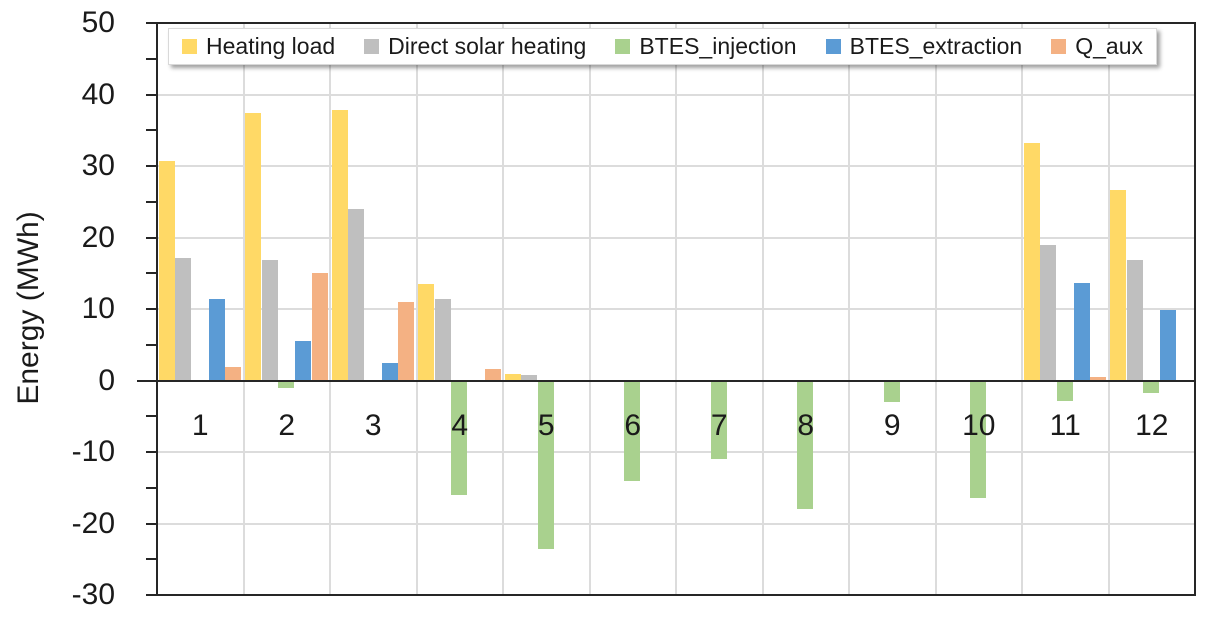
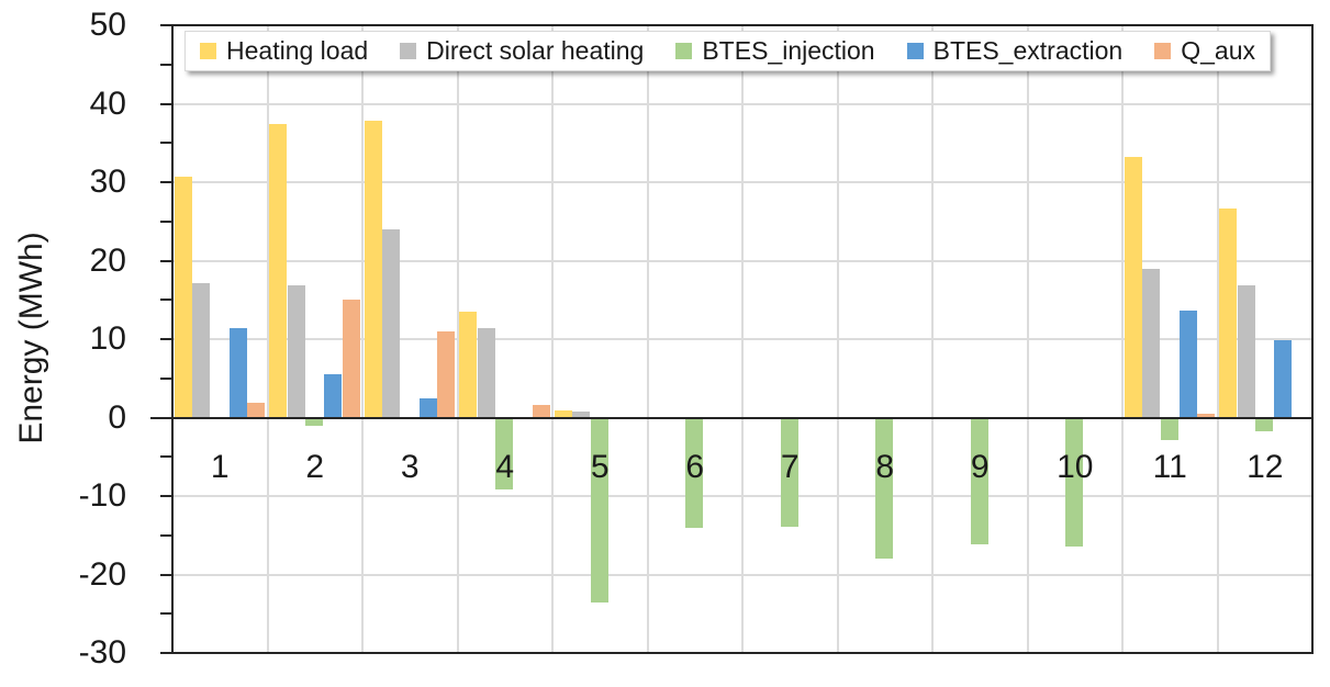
BTES_injection/4: -16 -> -9
BTES_injection/7: -11 -> -14
BTES_injection/9: -3 -> -16
